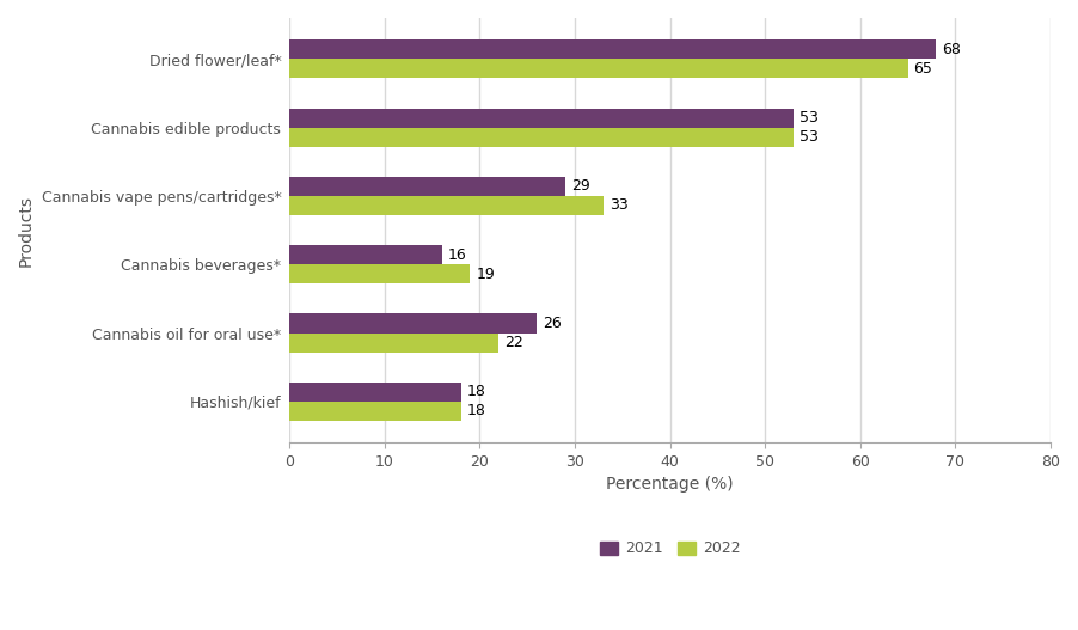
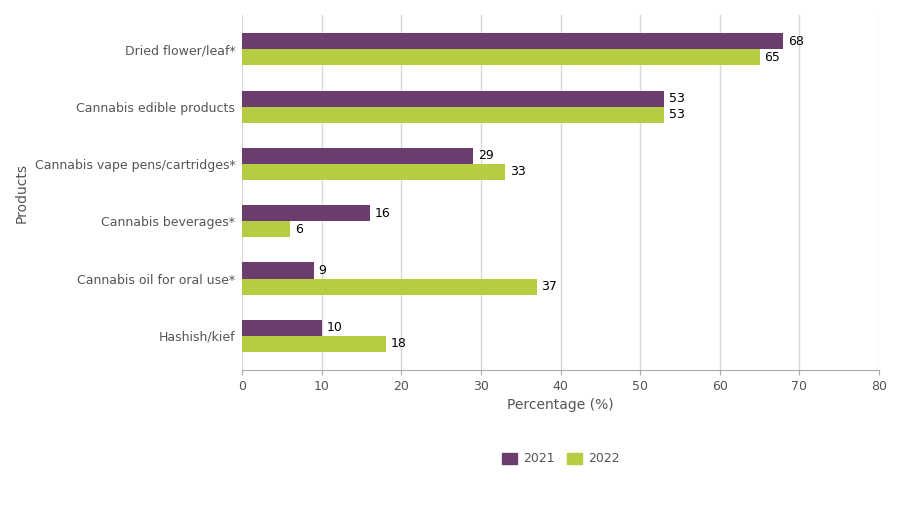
2022/Cannabis beverages*: 19 -> 6
2021/Cannabis oil for oral use*: 26 -> 9
2022/Cannabis oil for oral use*: 22 -> 37
2021/Hashish/kief: 18 -> 10
